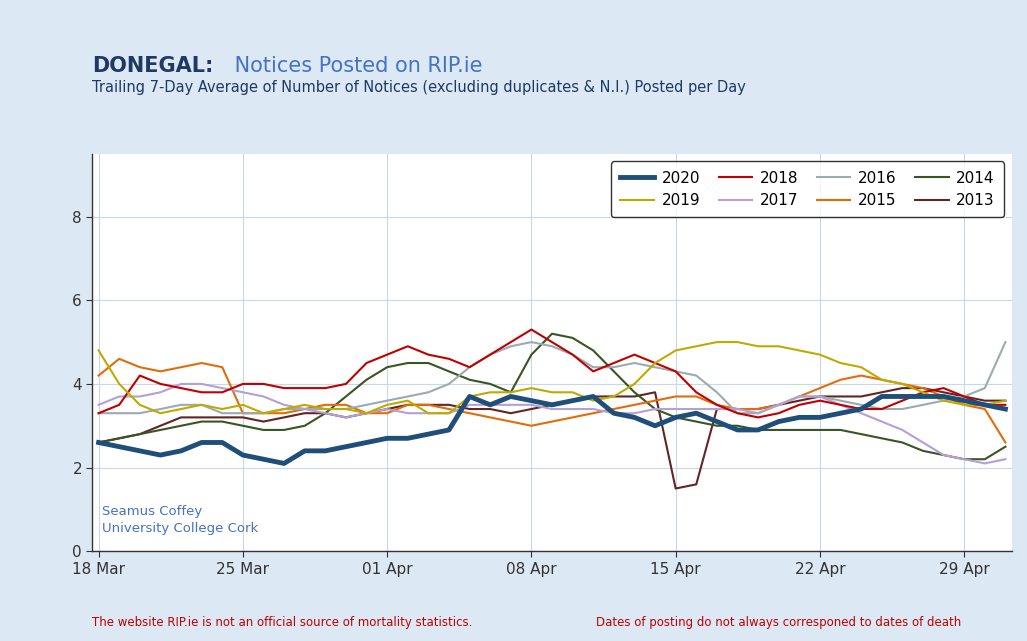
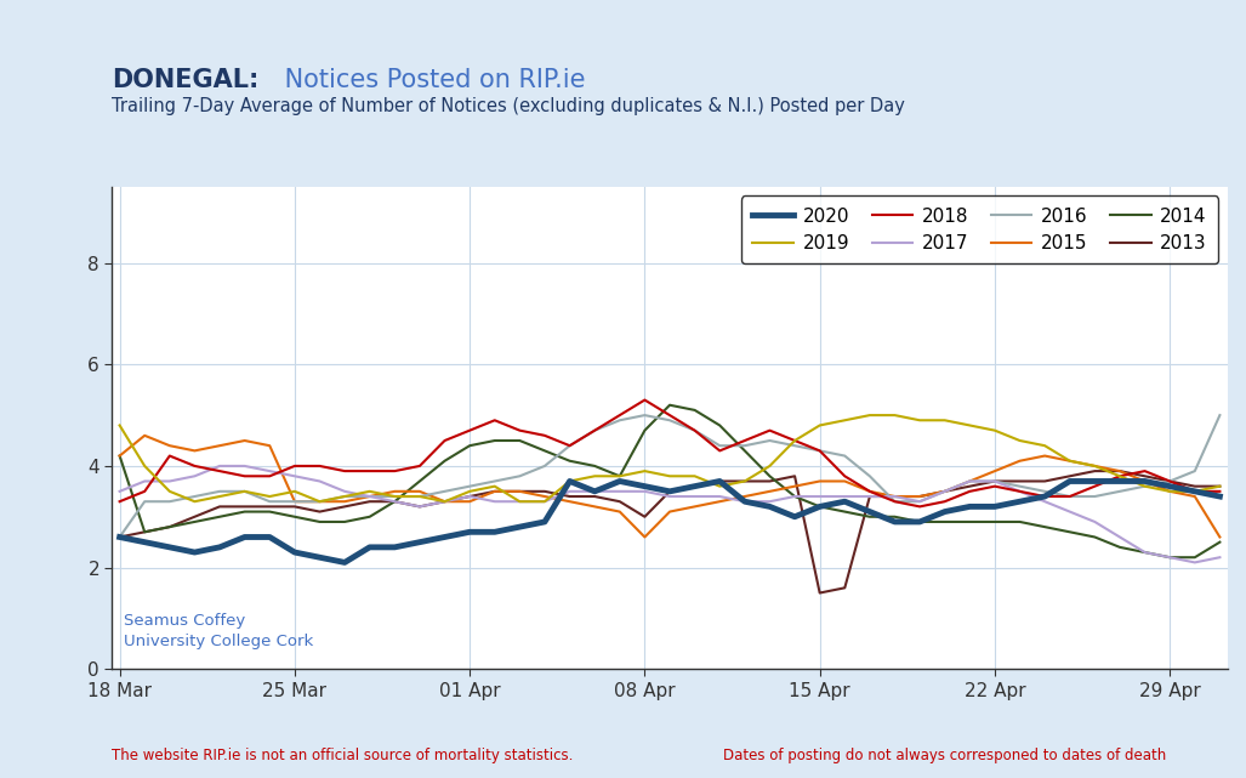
2016/18 Mar: 3.3 -> 2.6
2014/18 Mar: 2.6 -> 4.2
2015/08 Apr: 3.0 -> 2.6
2013/08 Apr: 3.4 -> 3.0
